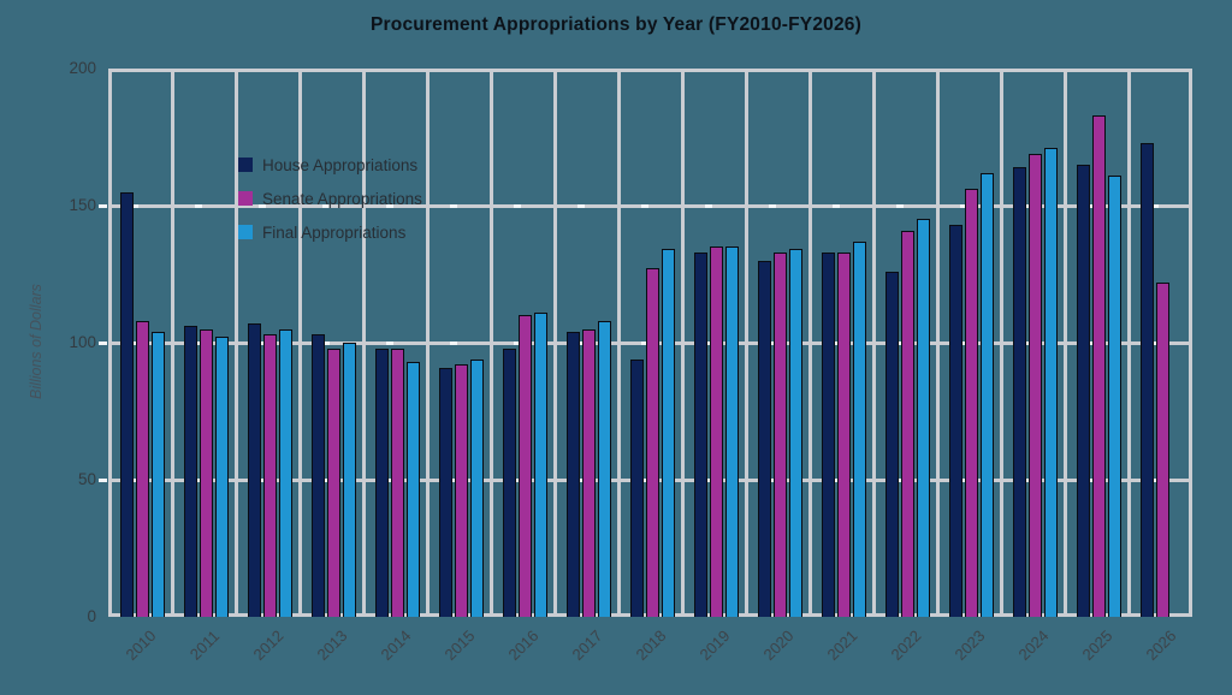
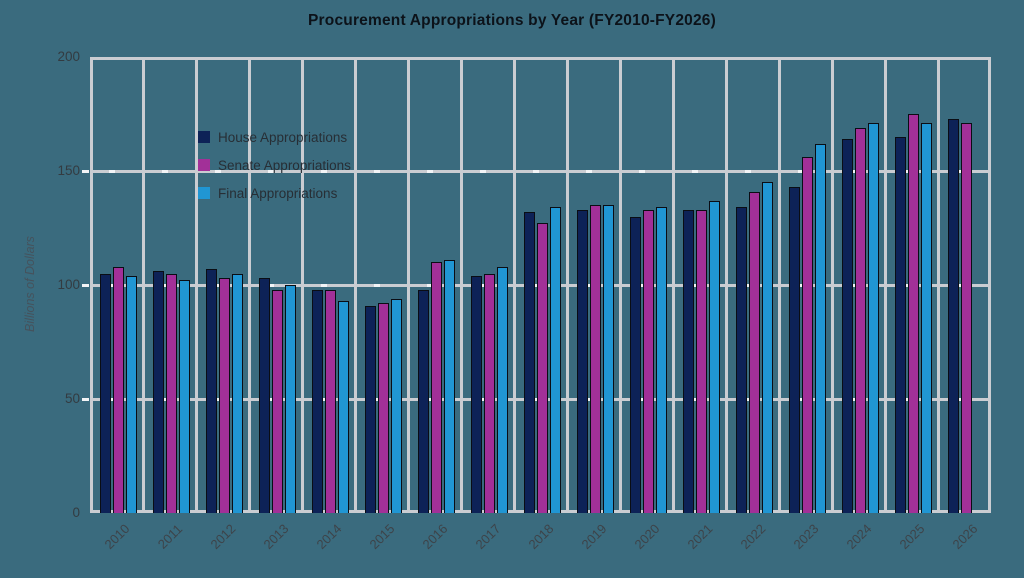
House Appropriations/2010: 155 -> 105
House Appropriations/2018: 94 -> 132
House Appropriations/2022: 126 -> 134
Senate Appropriations/2025: 183 -> 175
Final Appropriations/2025: 161 -> 171
Senate Appropriations/2026: 122 -> 171
